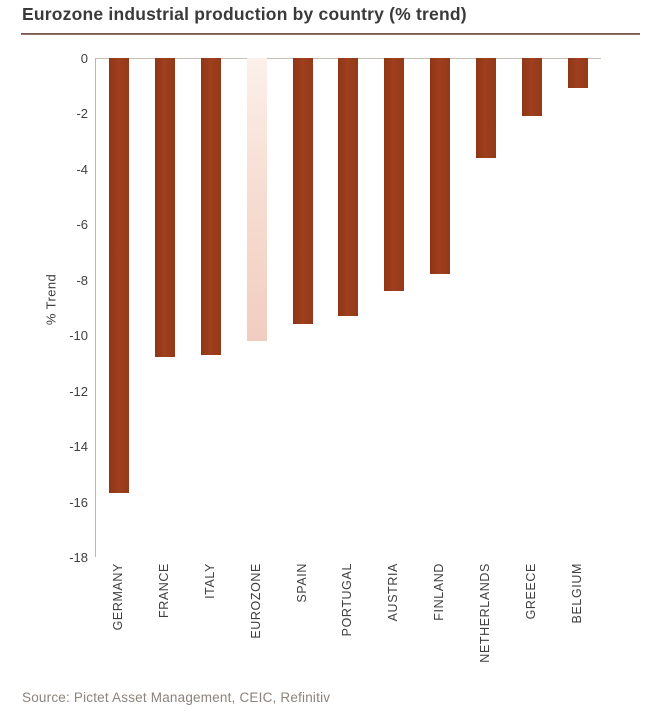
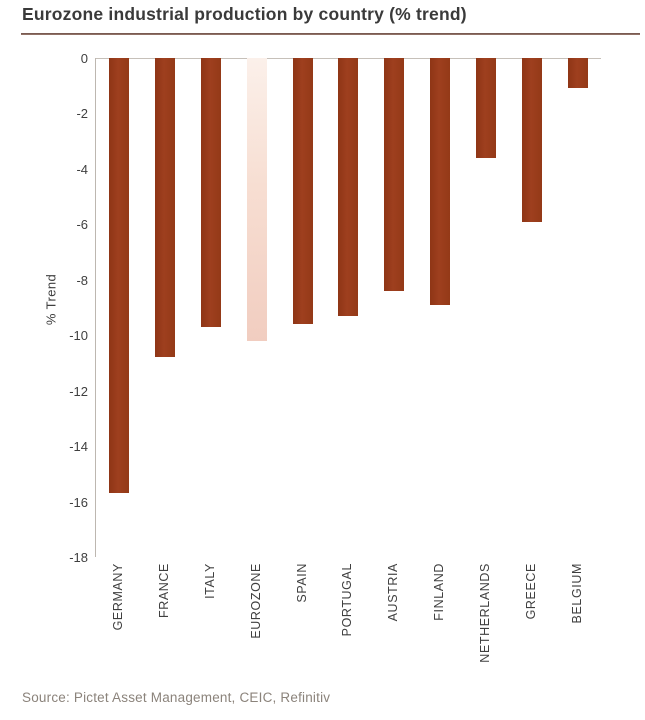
ITALY: -10.7 -> -9.7
FINLAND: -7.8 -> -8.9
GREECE: -2.1 -> -5.9
